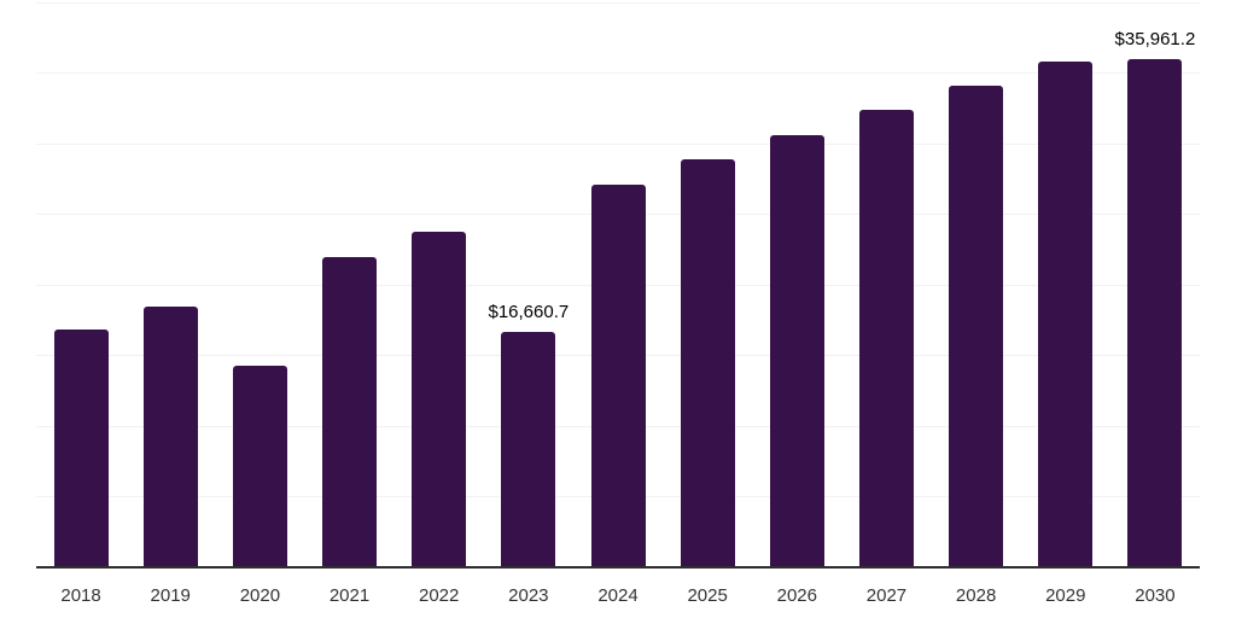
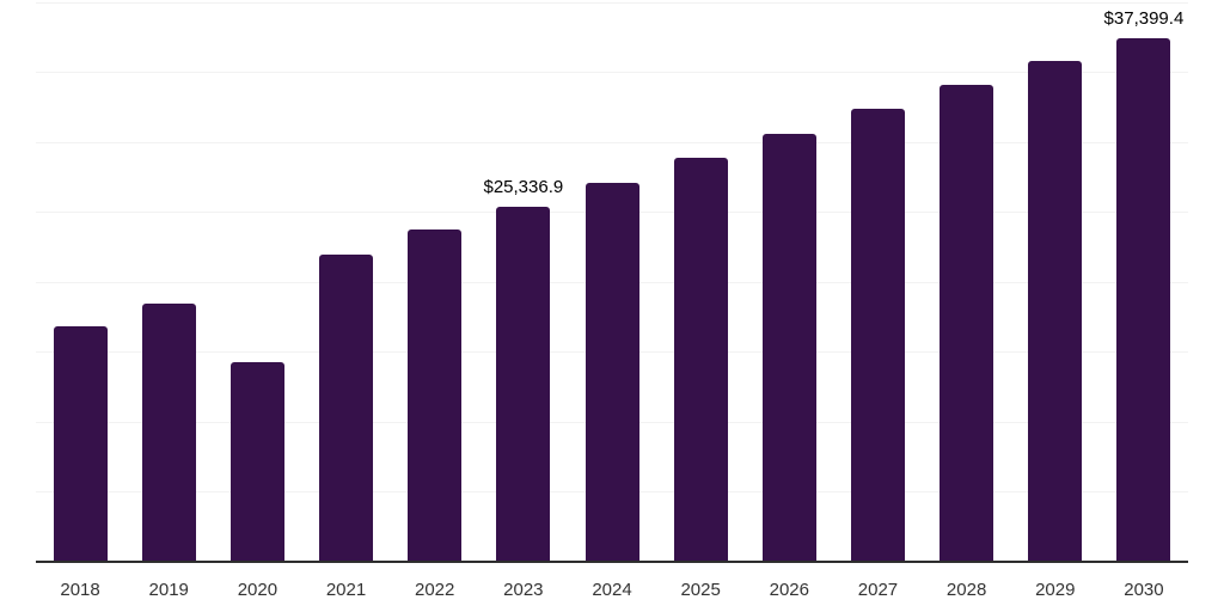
2023: $16,660.7 -> $25,336.9
2030: $35,961.2 -> $37,399.4
